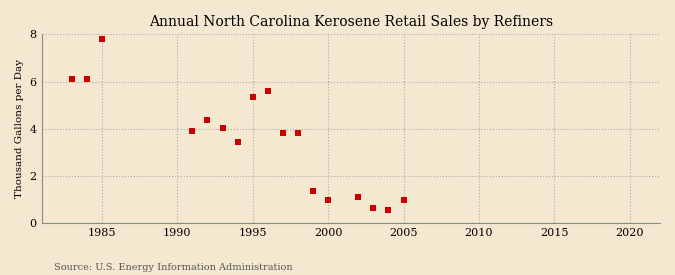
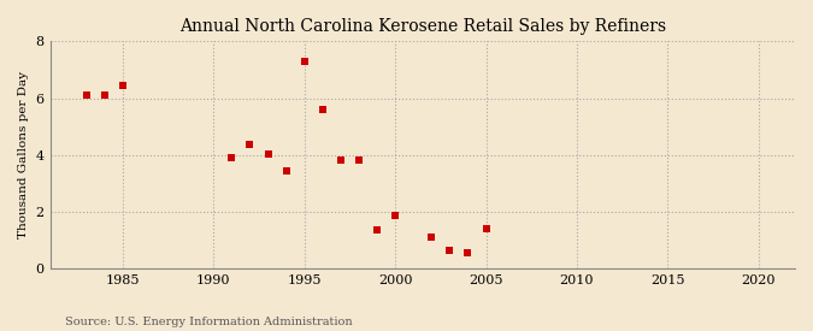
1985: 7.80 -> 6.45
1995: 5.35 -> 7.30
2000: 1.00 -> 1.85
2005: 1.00 -> 1.40
